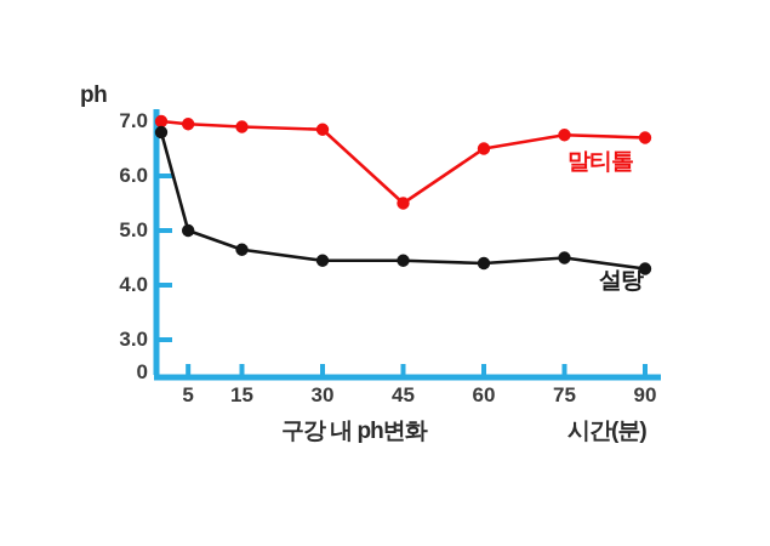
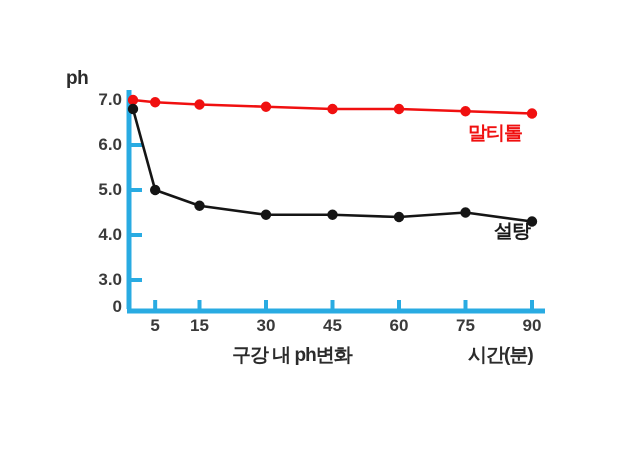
말티톨/45: 5.5 -> 6.8
말티톨/60: 6.5 -> 6.8
